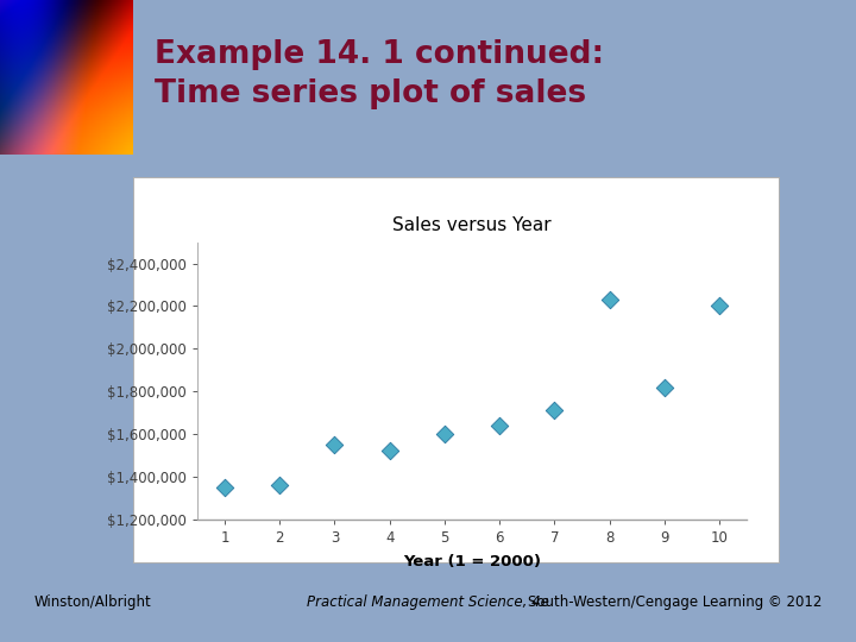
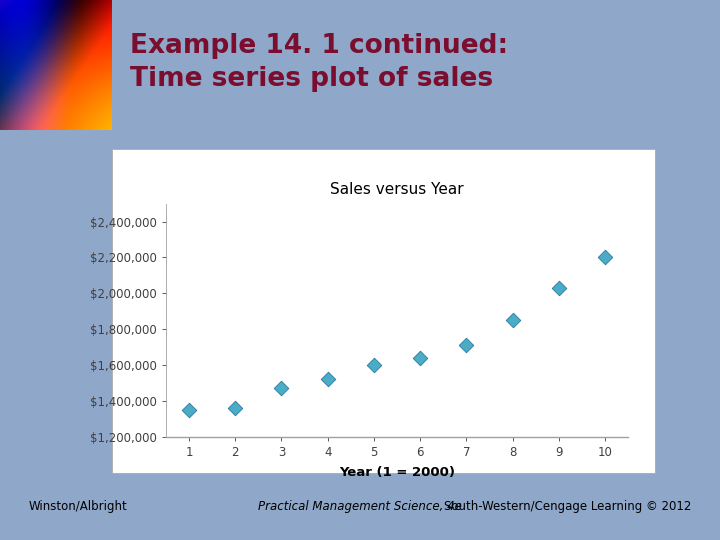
3: $1,550,000 -> $1,470,000
8: $2,230,000 -> $1,850,000
9: $1,820,000 -> $2,030,000
